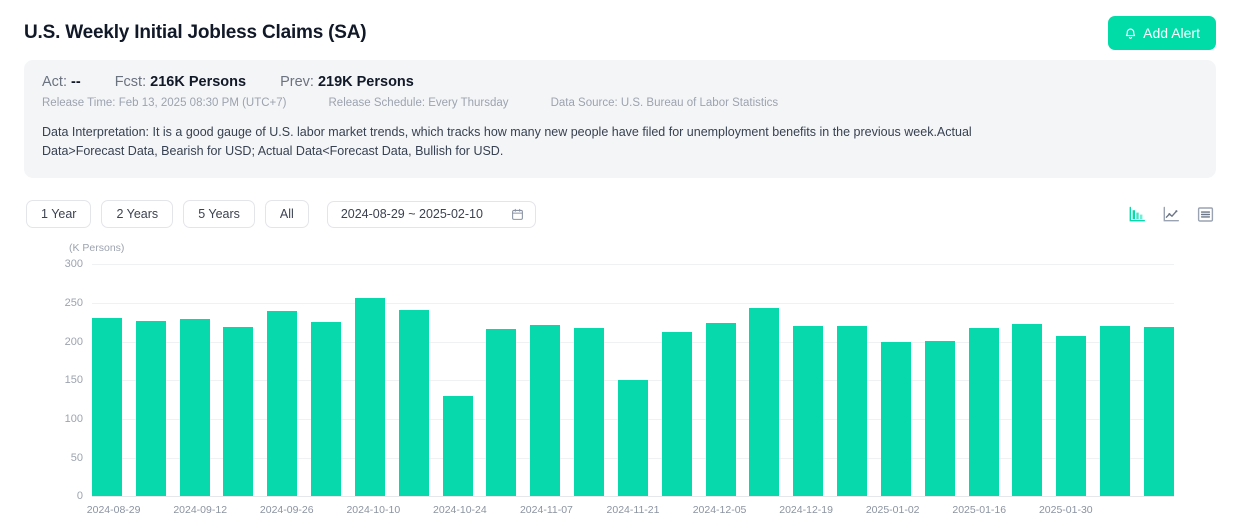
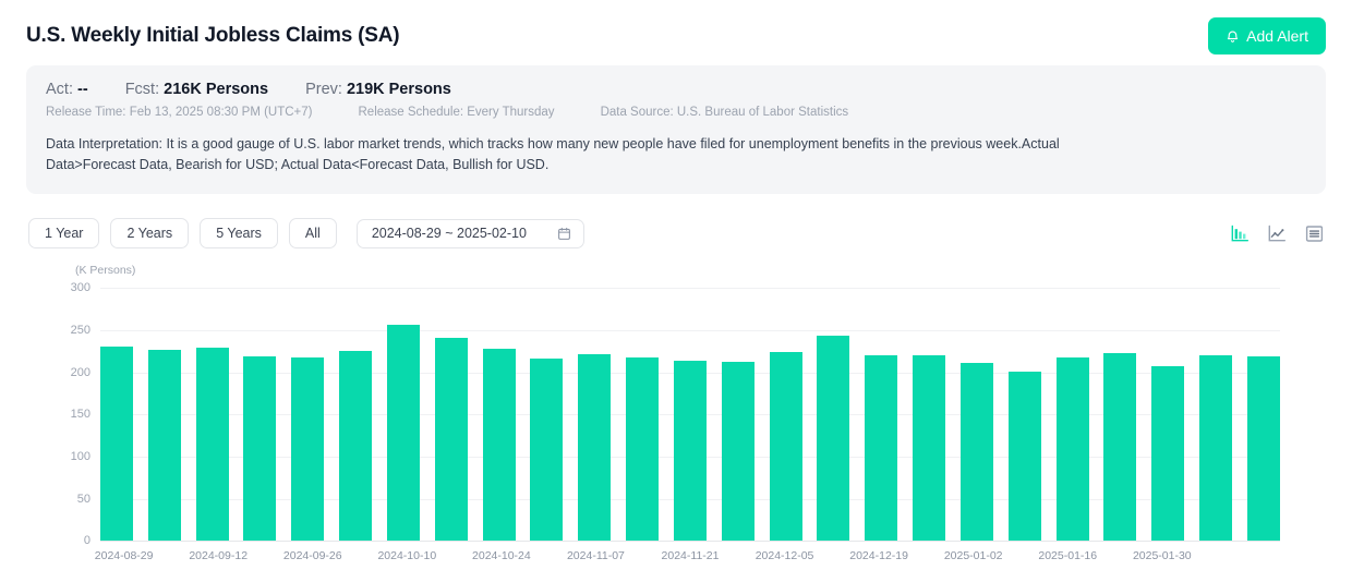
2024-09-26: 240 -> 220
2024-10-24: 130 -> 230
2024-11-21: 150 -> 210
2025-01-02: 200 -> 210
